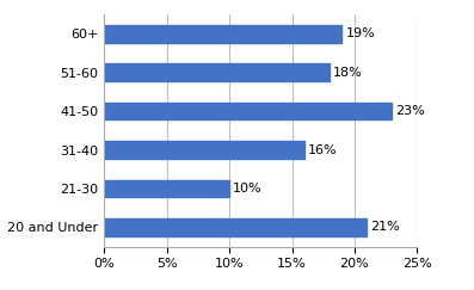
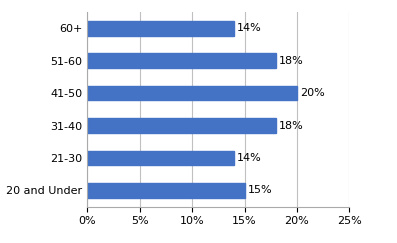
60+: 19% -> 14%
41-50: 23% -> 20%
31-40: 16% -> 18%
21-30: 10% -> 14%
20 and Under: 21% -> 15%
